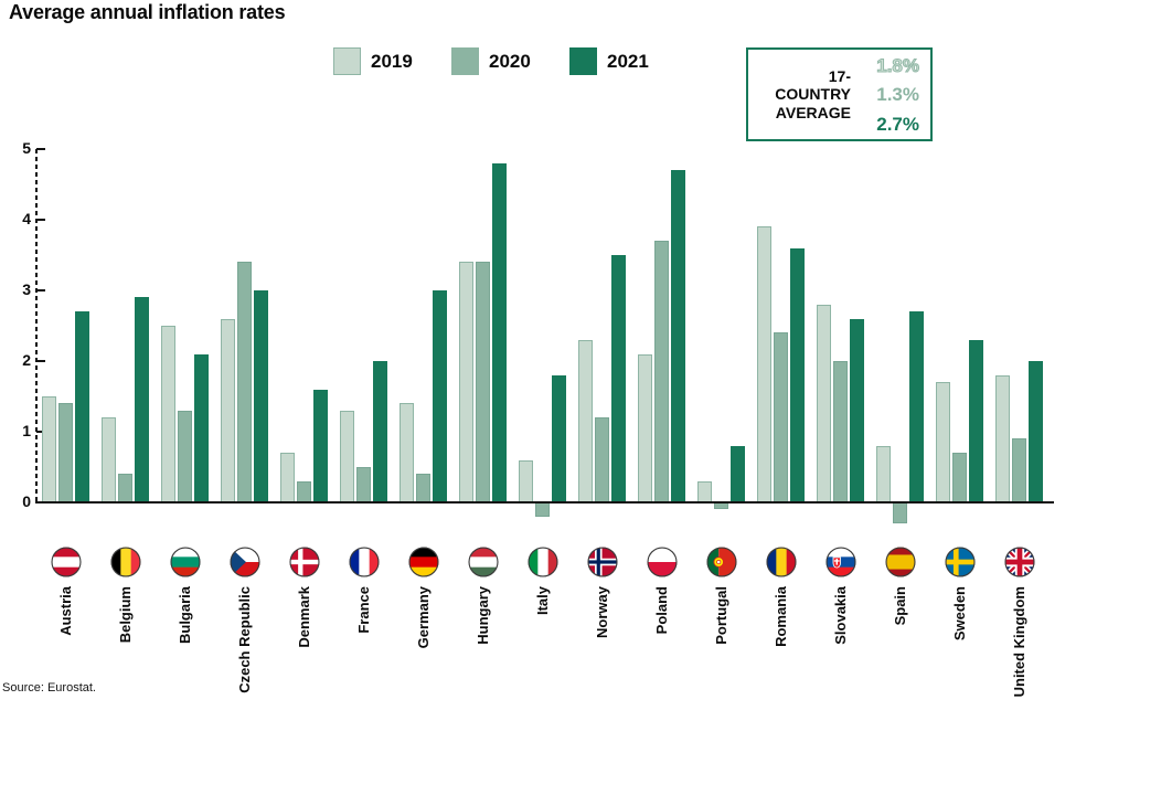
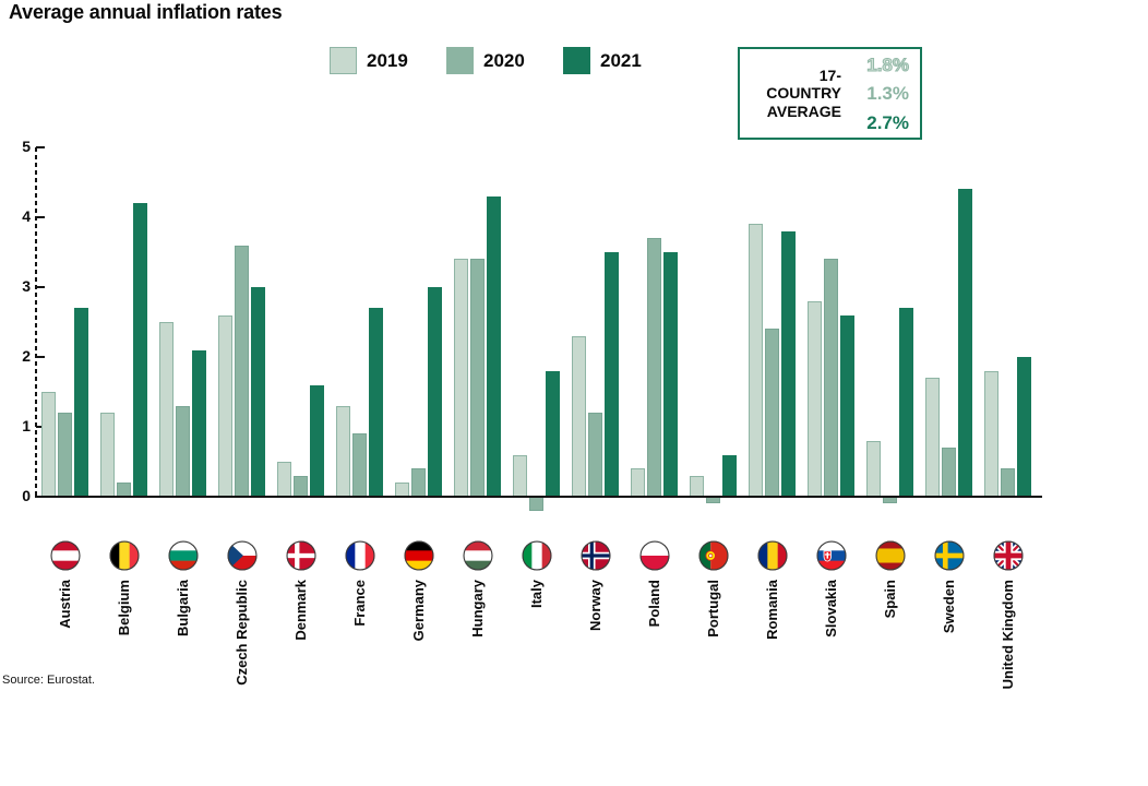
2020/Austria: 1.4 -> 1.2
2020/Belgium: 0.4 -> 0.2
2021/Belgium: 2.9 -> 4.2
2020/Czech Republic: 3.4 -> 3.6
2019/Denmark: 0.7 -> 0.5
2020/France: 0.5 -> 0.9
2021/France: 2.0 -> 2.7
2019/Germany: 1.4 -> 0.2
2021/Hungary: 4.8 -> 4.3
2019/Poland: 2.1 -> 0.4
2021/Poland: 4.7 -> 3.5
2021/Portugal: 0.8 -> 0.6
2021/Romania: 3.6 -> 3.8
2020/Slovakia: 2.0 -> 3.4
2020/Spain: -0.3 -> -0.1
2021/Sweden: 2.3 -> 4.4
2020/United Kingdom: 0.9 -> 0.4
